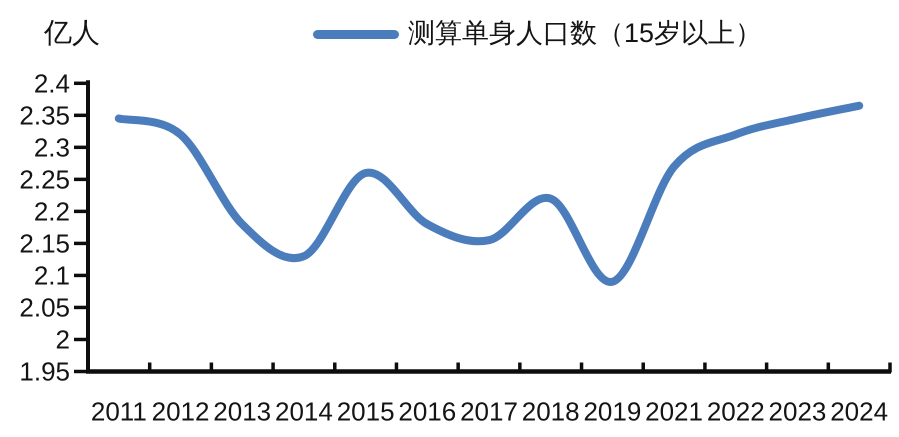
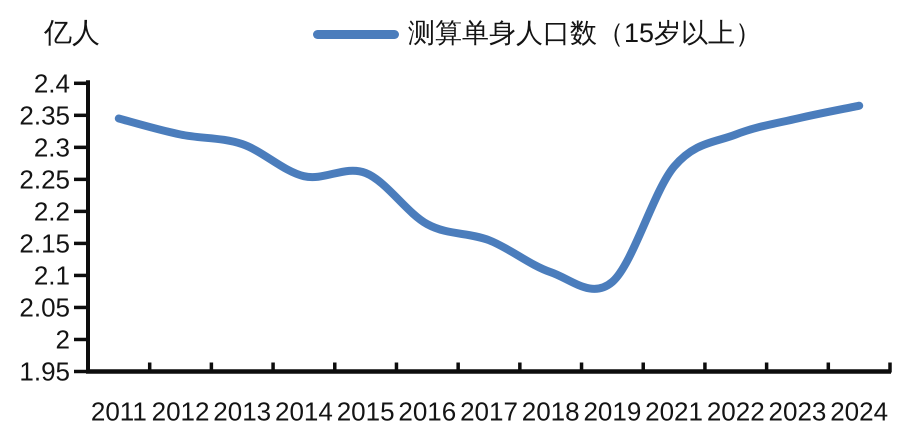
2013: 2.18 -> 2.31
2014: 2.13 -> 2.25
2018: 2.22 -> 2.10
